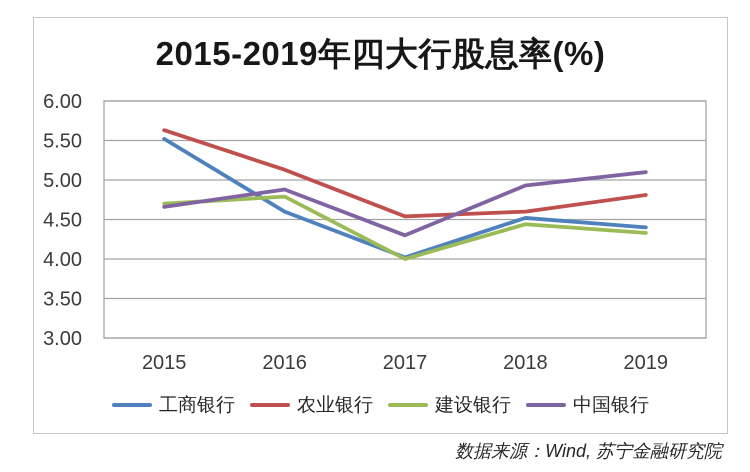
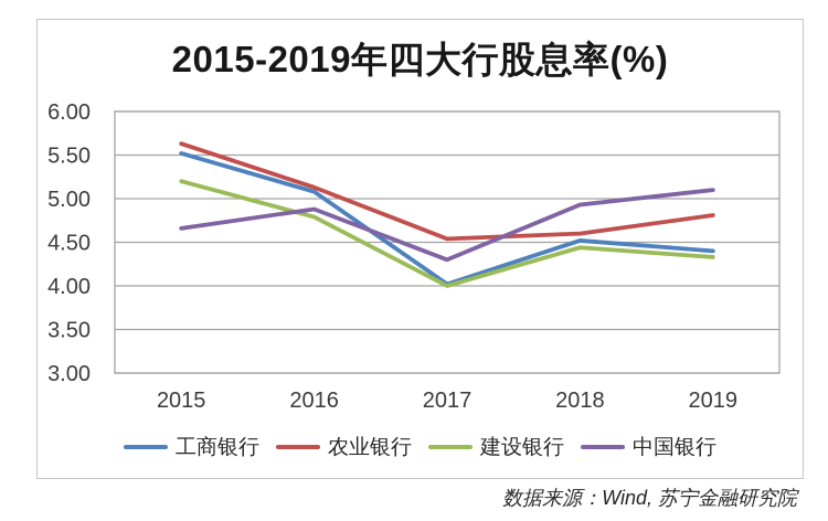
建设银行/2015: 4.7 -> 5.2
工商银行/2016: 4.6 -> 5.1
